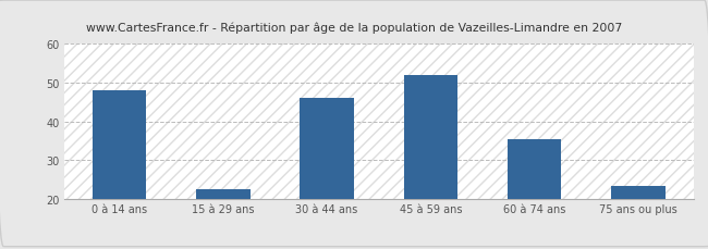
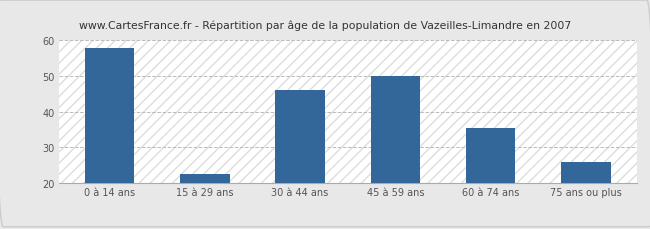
0 à 14 ans: 48.0 -> 58.0
45 à 59 ans: 52.0 -> 50.0
75 ans ou plus: 23.5 -> 26.0
